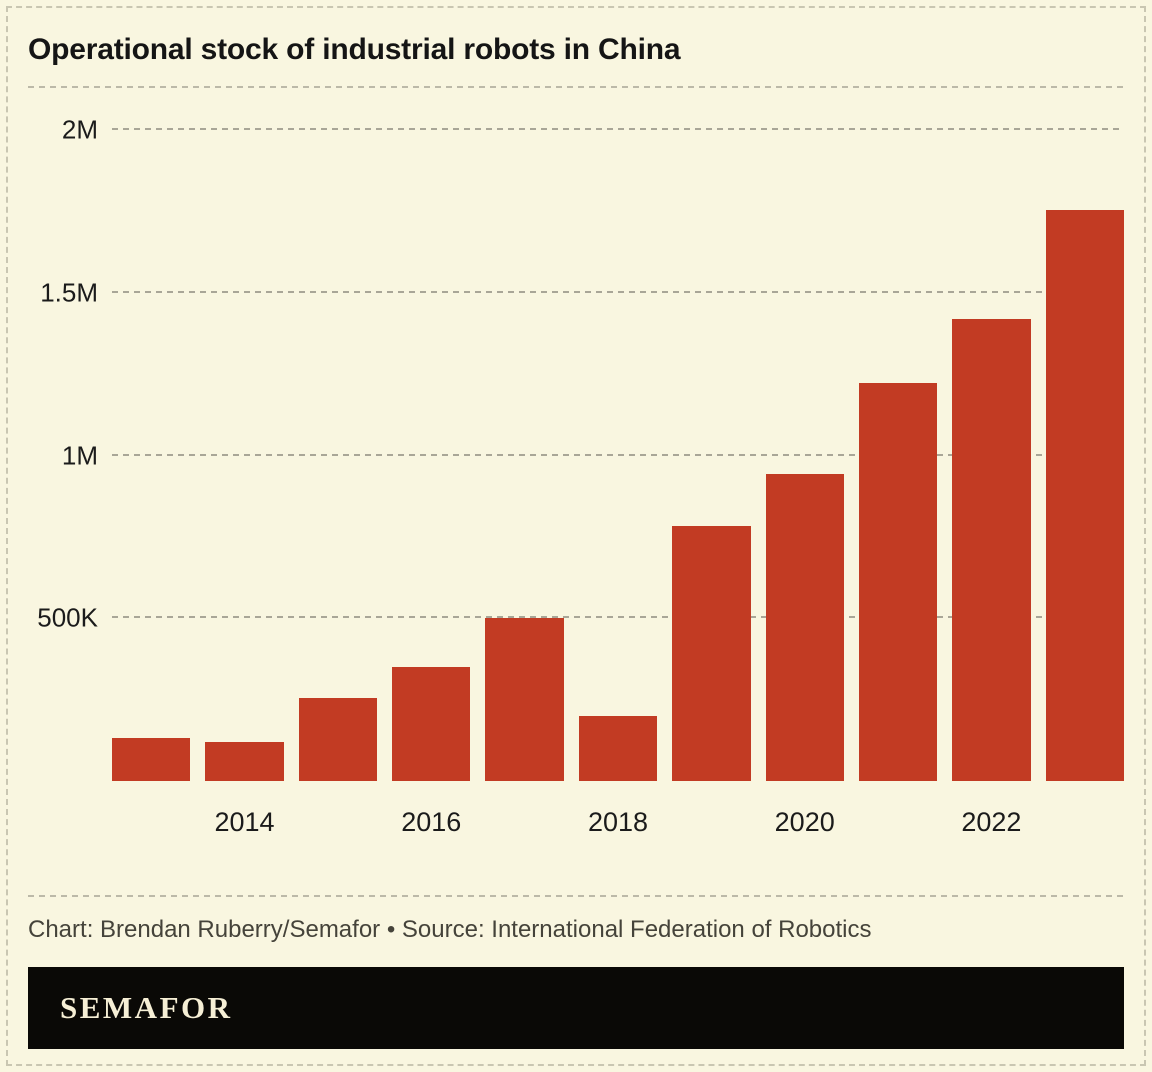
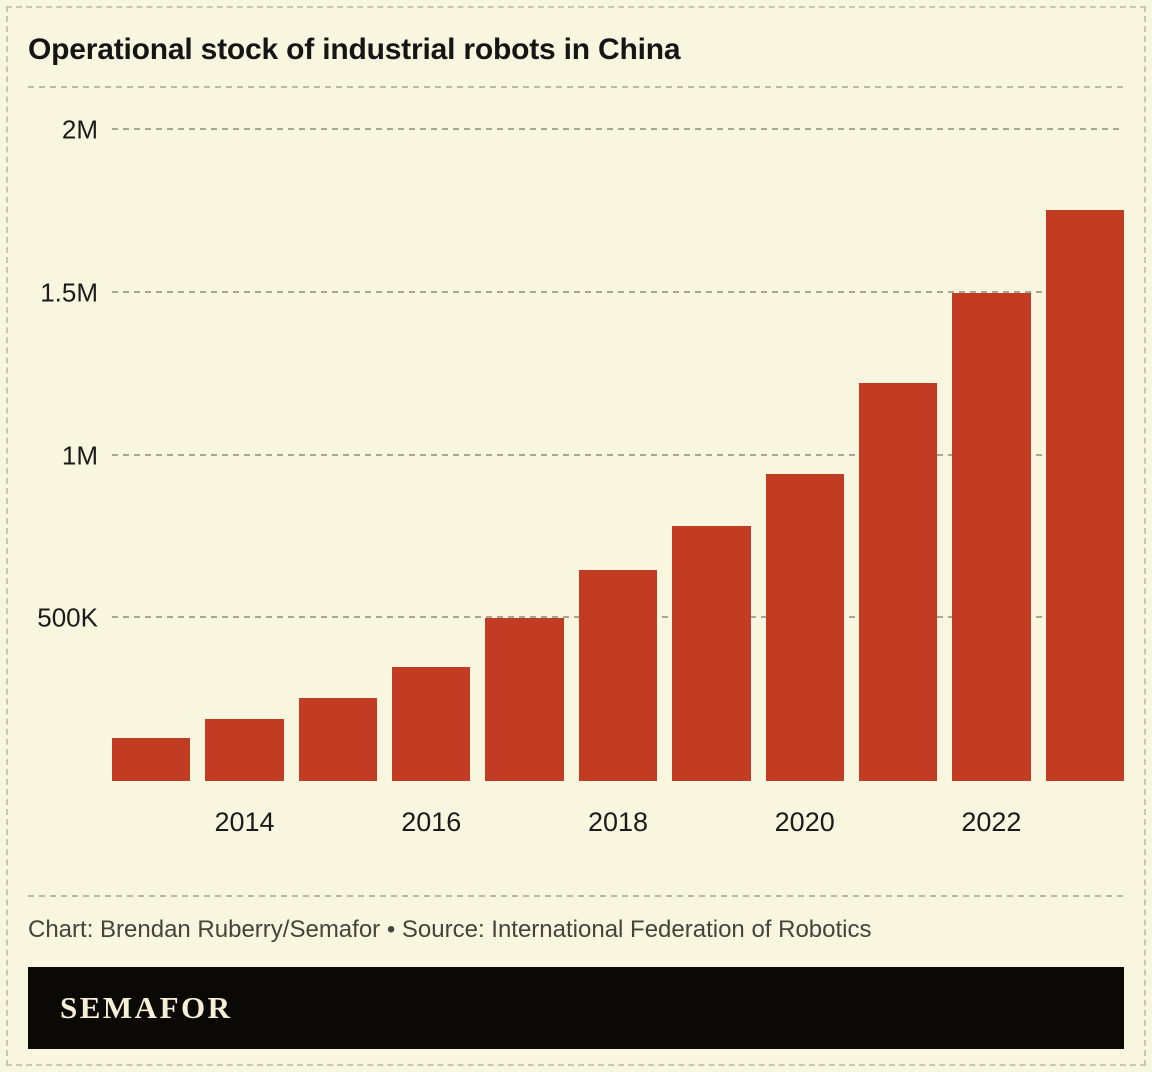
2014: 0.12M -> 0.19M
2018: 0.20M -> 0.65M
2022: 1.42M -> 1.50M
